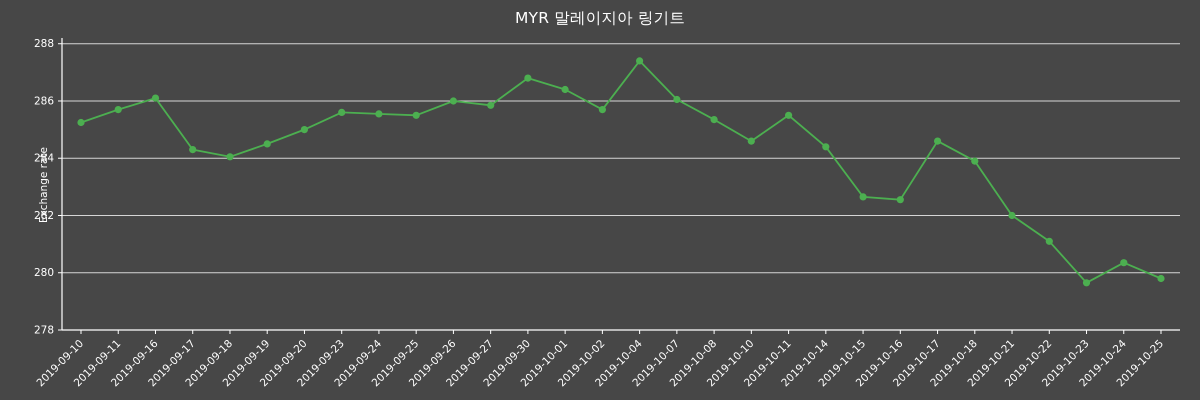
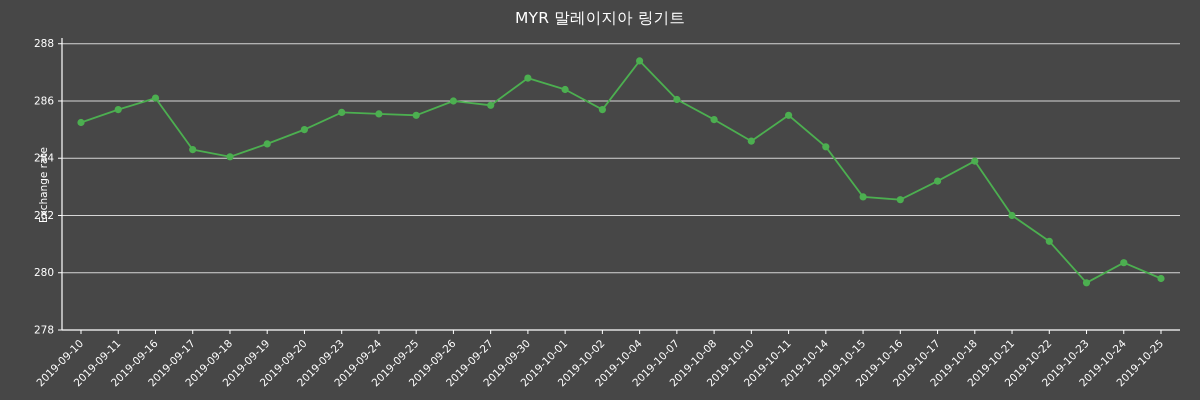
2019-10-17: 284.6 -> 283.2
